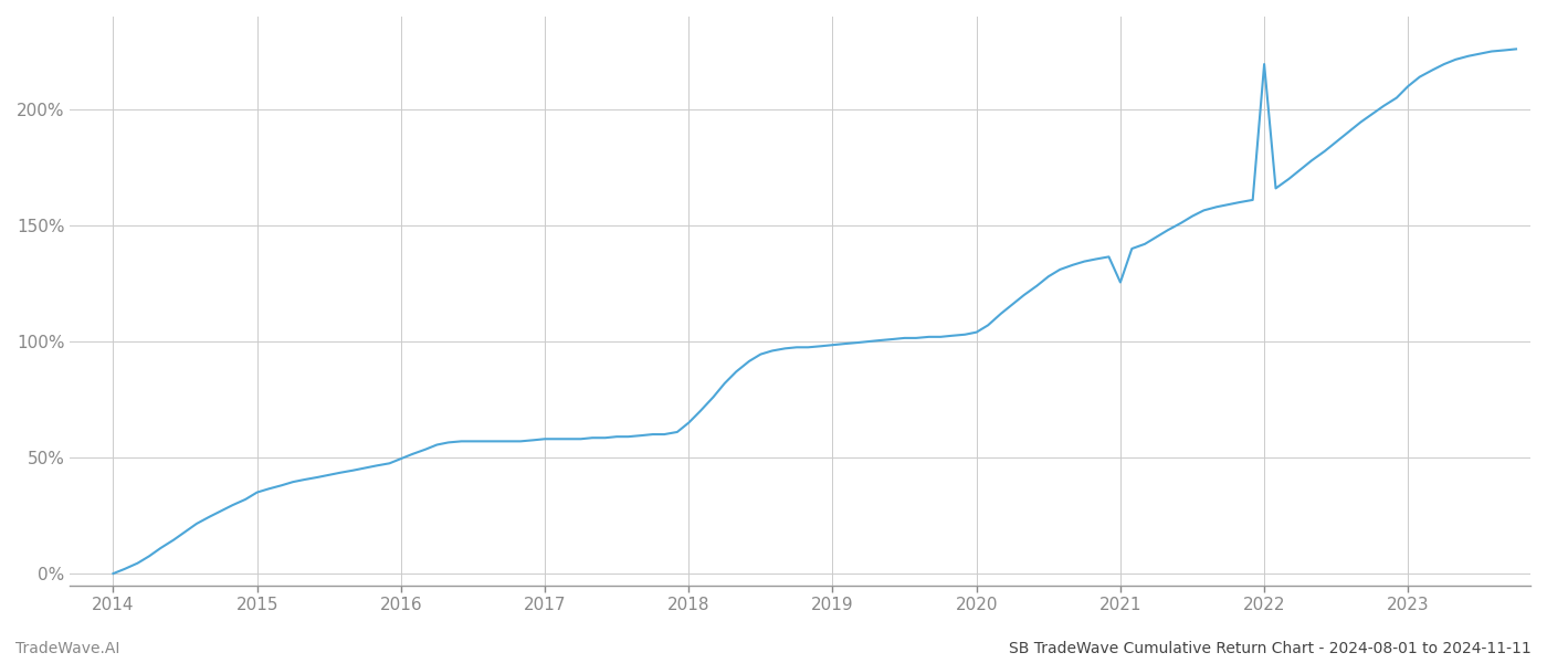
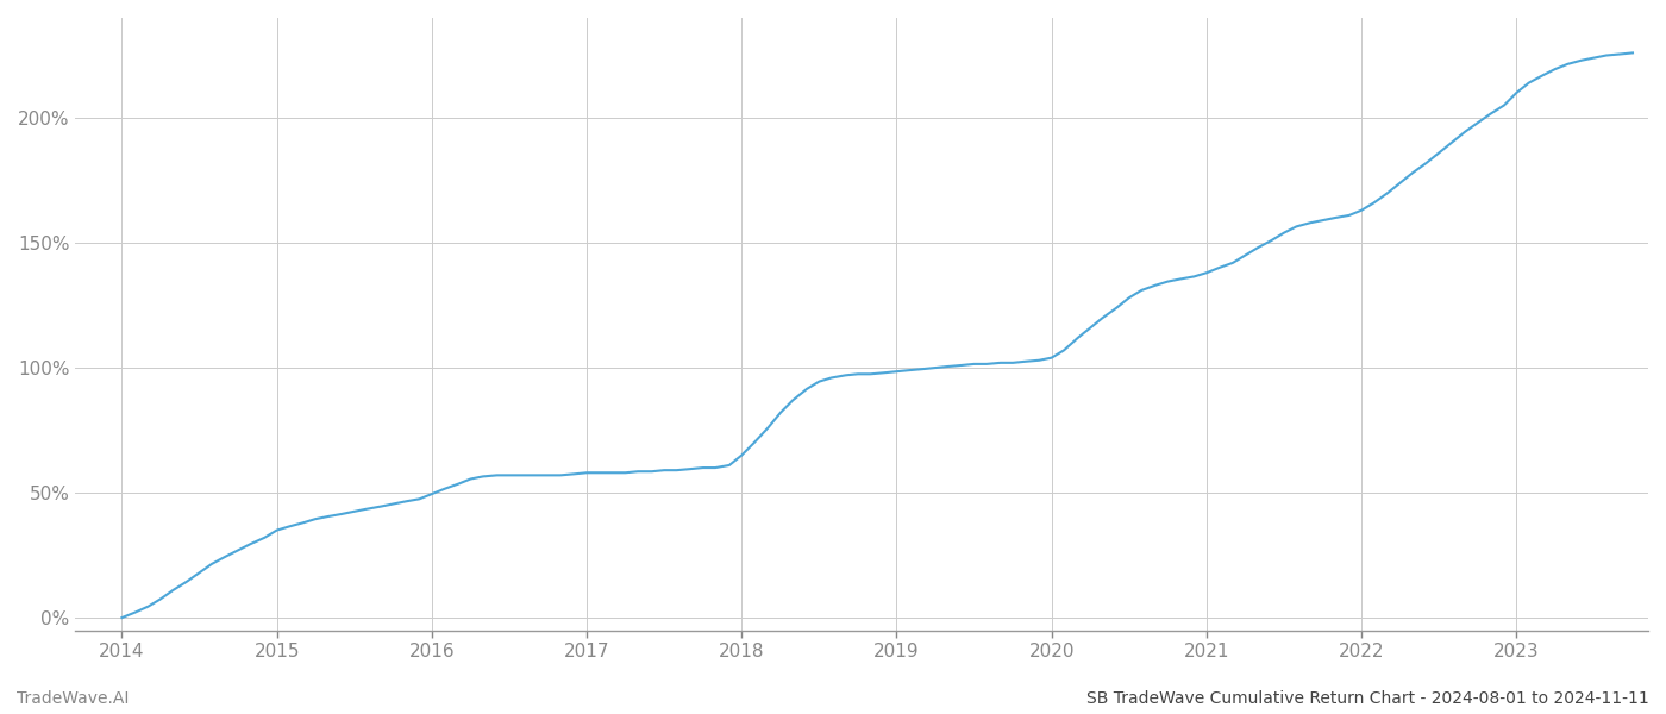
2021: 125.5% -> 138.0%
2022: 219.5% -> 163.0%
